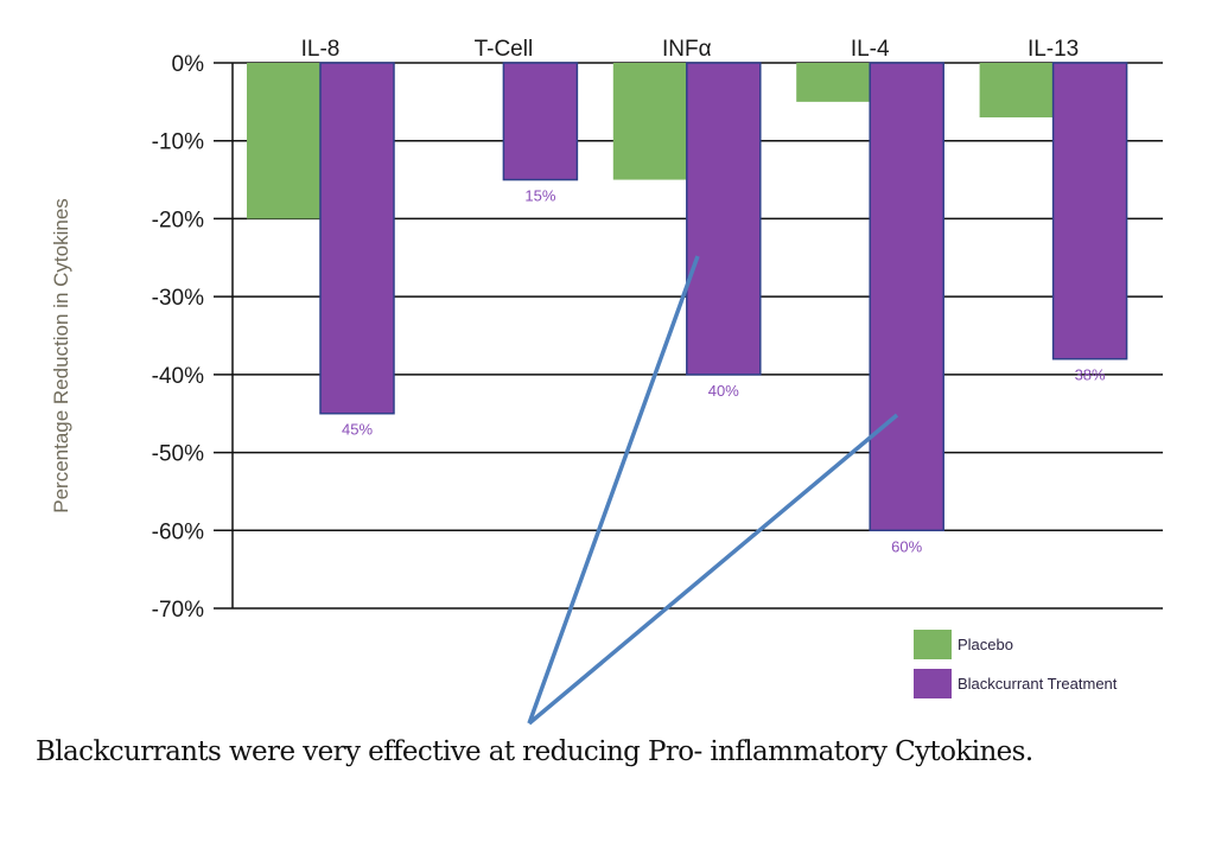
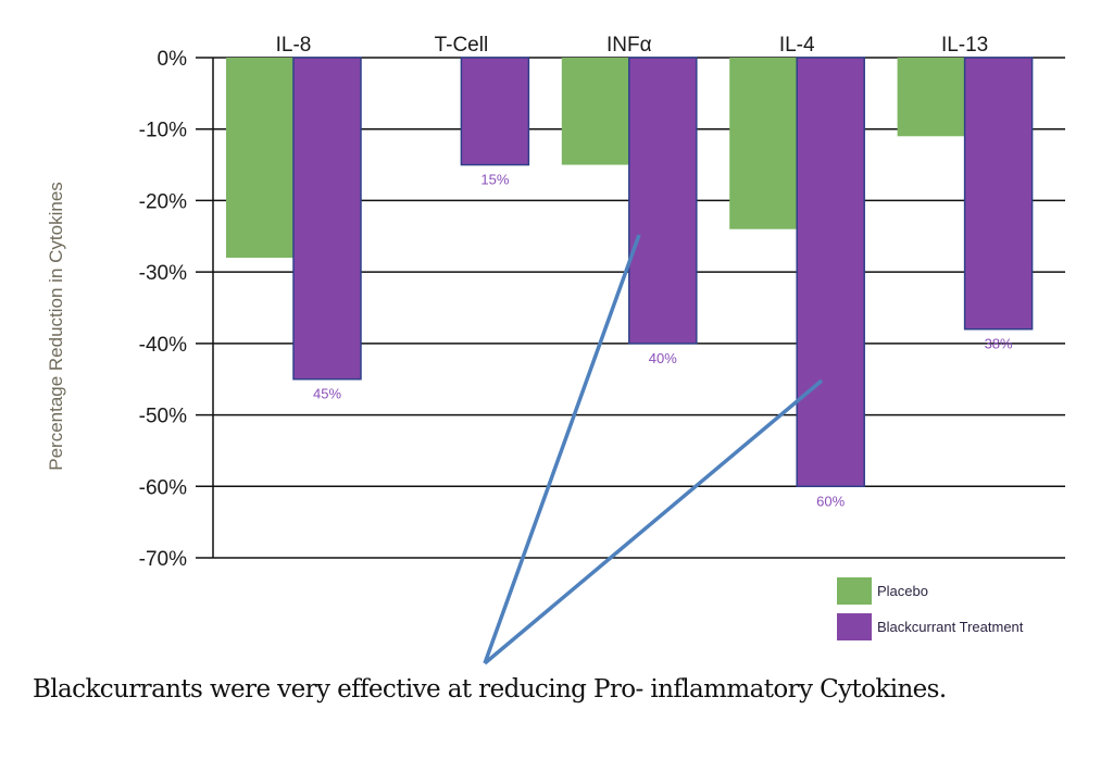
Placebo/IL-8: -20% -> -28%
Placebo/IL-4: -5% -> -24%
Placebo/IL-13: -7% -> -11%
